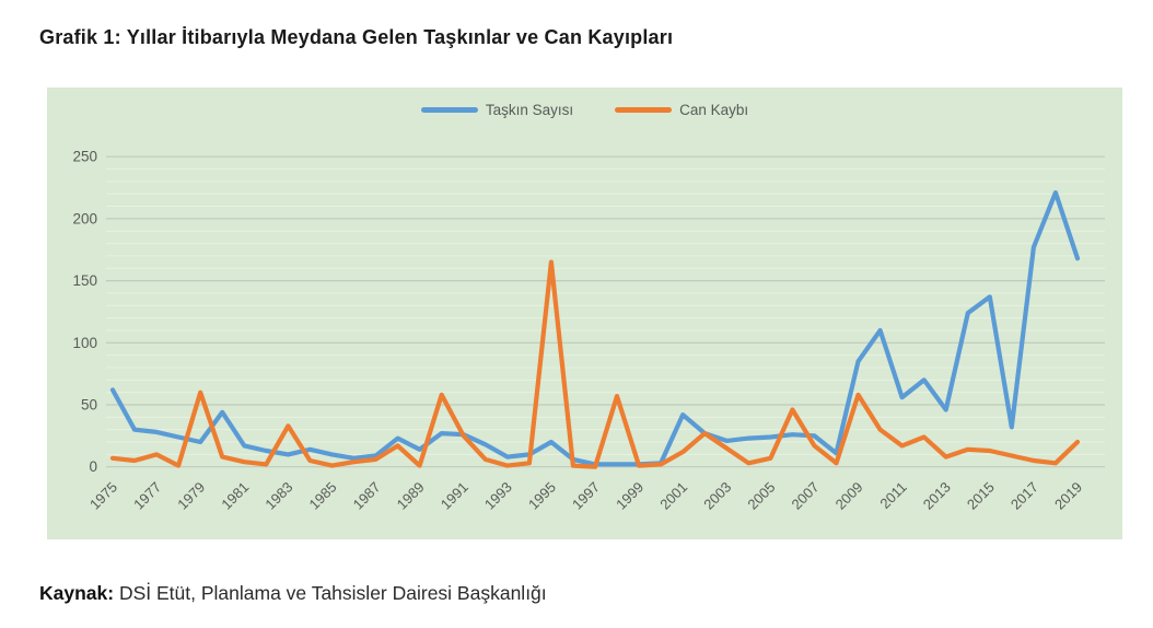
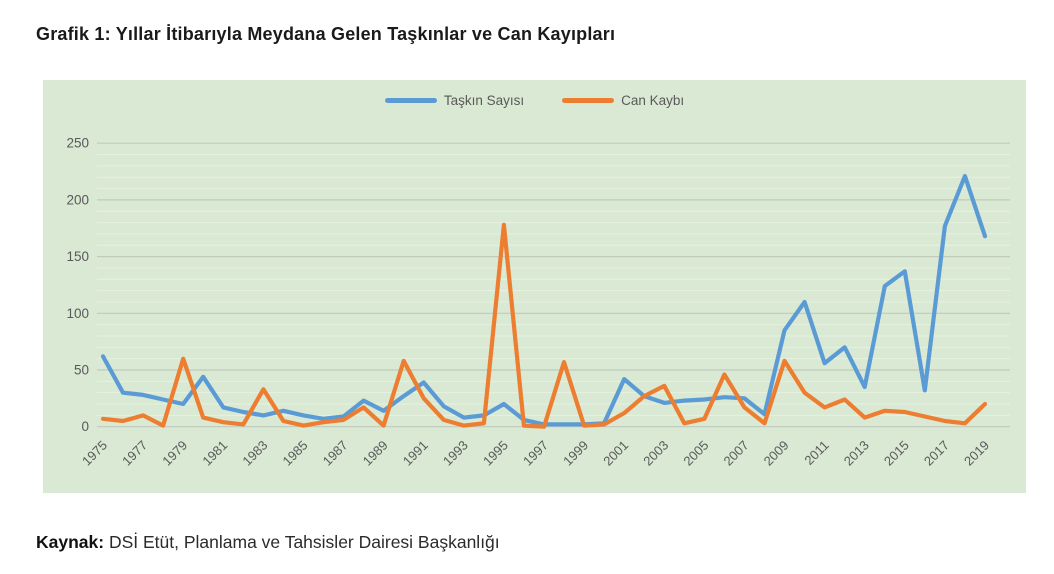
Taşkın Sayısı/1991: 26 -> 39
Can Kaybı/1995: 165 -> 178
Can Kaybı/2003: 15 -> 36
Taşkın Sayısı/2013: 46 -> 35
